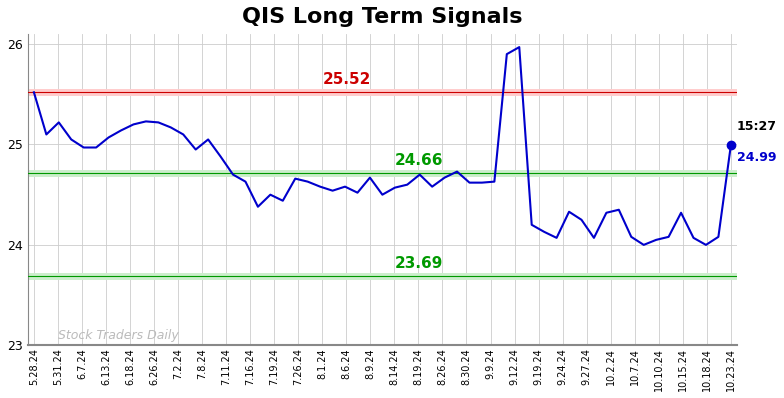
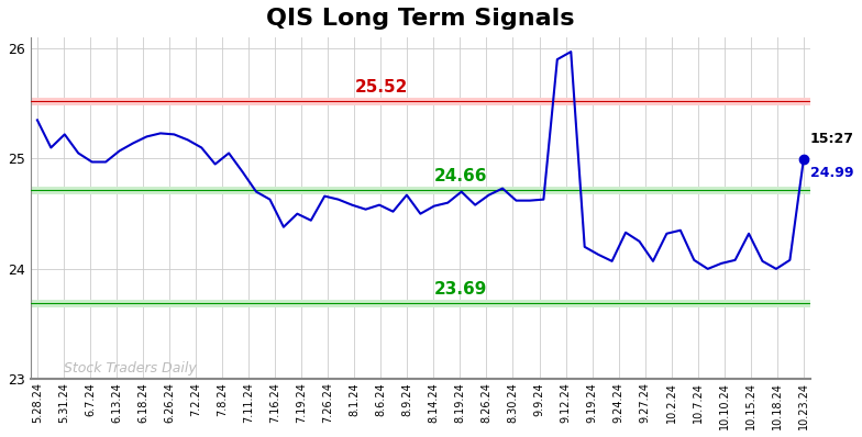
5.28.24: 25.52 -> 25.35
